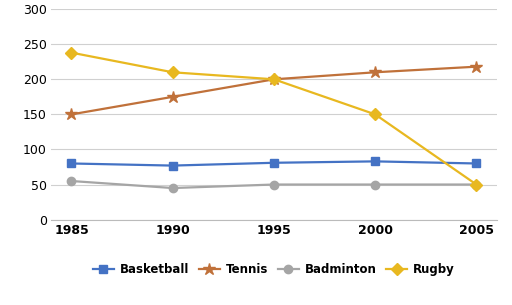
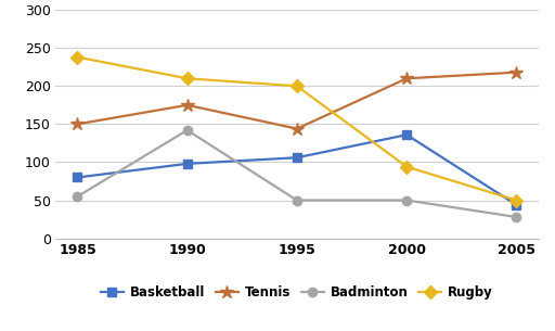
Basketball/1990: 77 -> 98
Badminton/1990: 45 -> 142
Basketball/1995: 81 -> 106
Tennis/1995: 200 -> 144
Basketball/2000: 83 -> 136
Rugby/2000: 150 -> 94
Basketball/2005: 80 -> 44
Badminton/2005: 50 -> 28
